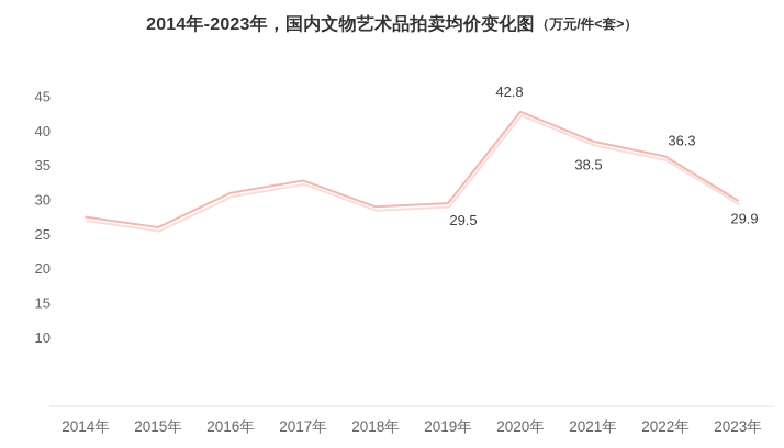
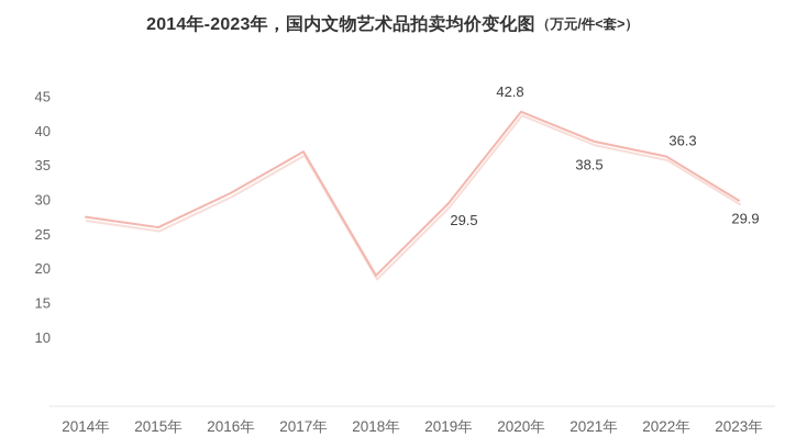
2017年: 33 -> 37
2018年: 29 -> 19
